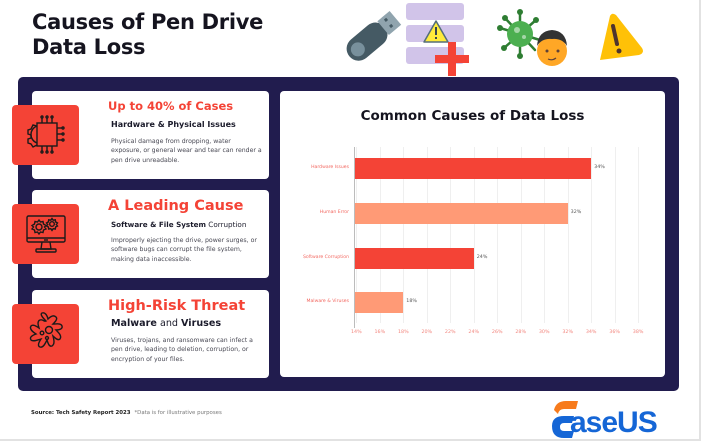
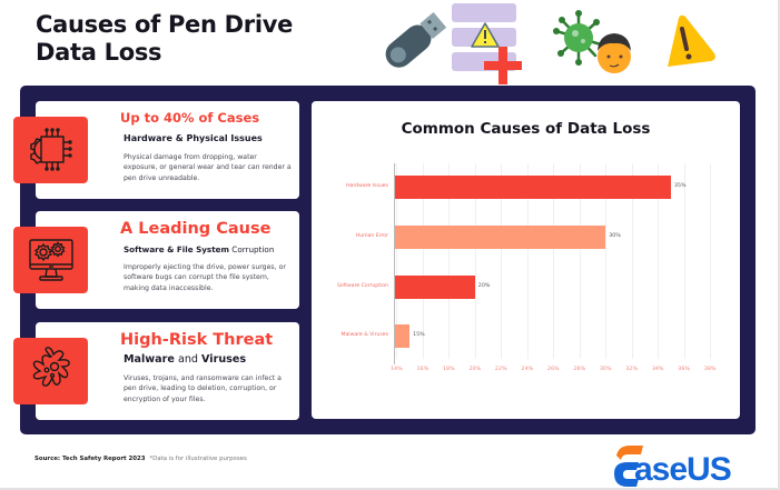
Hardware Issues: 34% -> 35%
Human Error: 32% -> 30%
Software Corruption: 24% -> 20%
Malware & Viruses: 18% -> 15%
